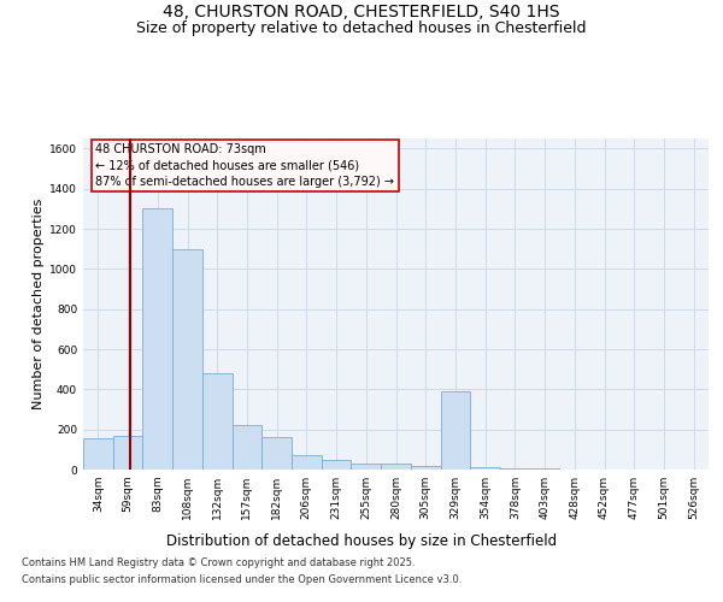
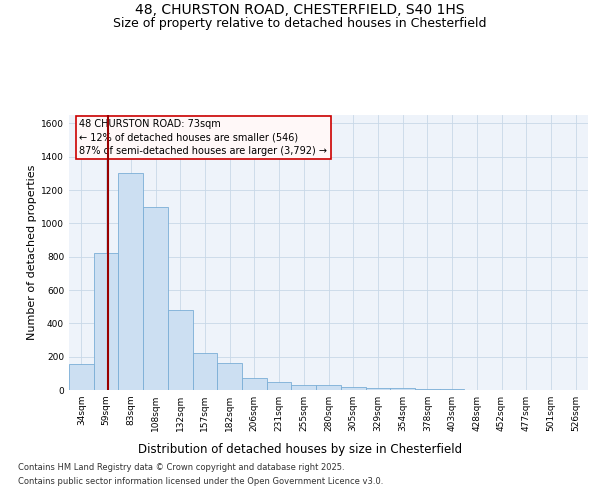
59sqm: 170 -> 820
329sqm: 390 -> 20
